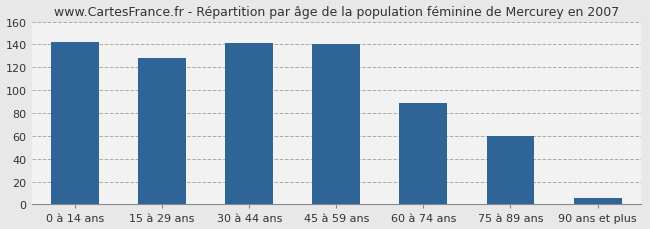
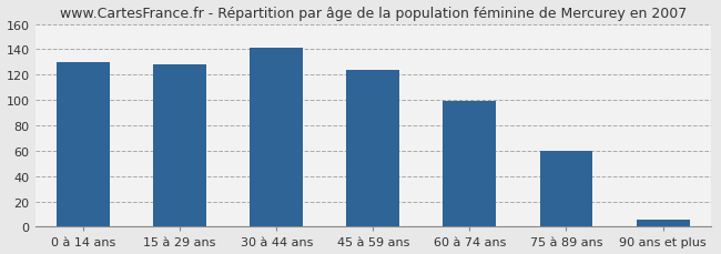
0 à 14 ans: 142 -> 130
45 à 59 ans: 140 -> 124
60 à 74 ans: 89 -> 99
